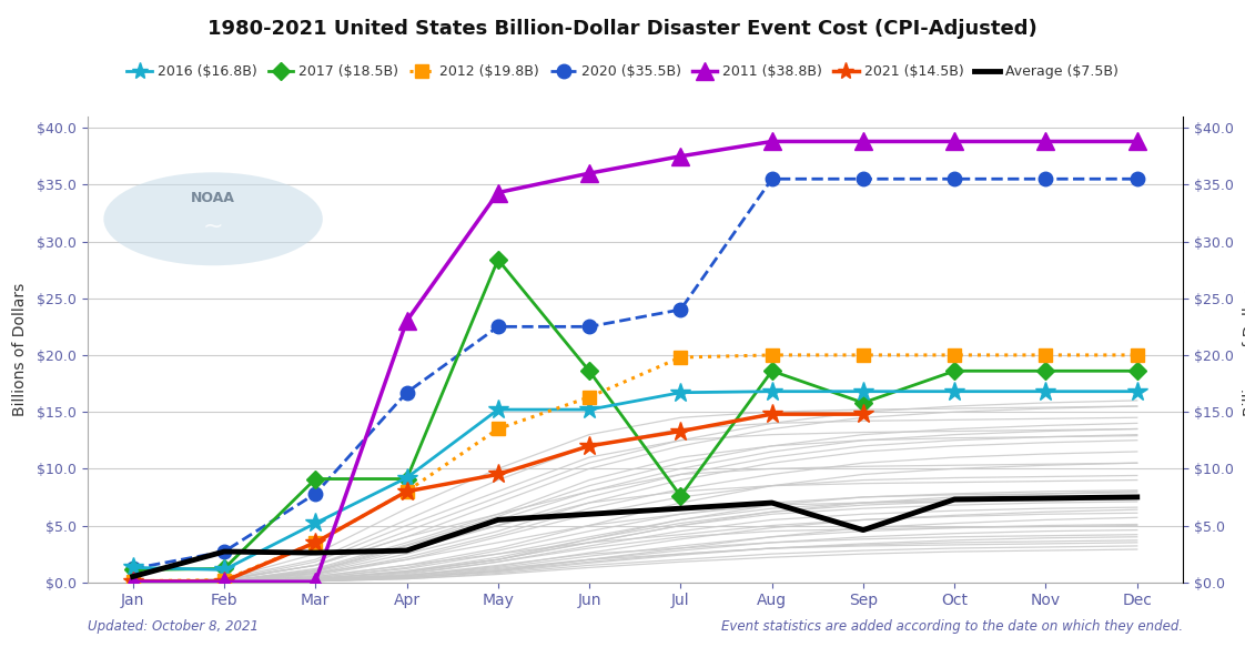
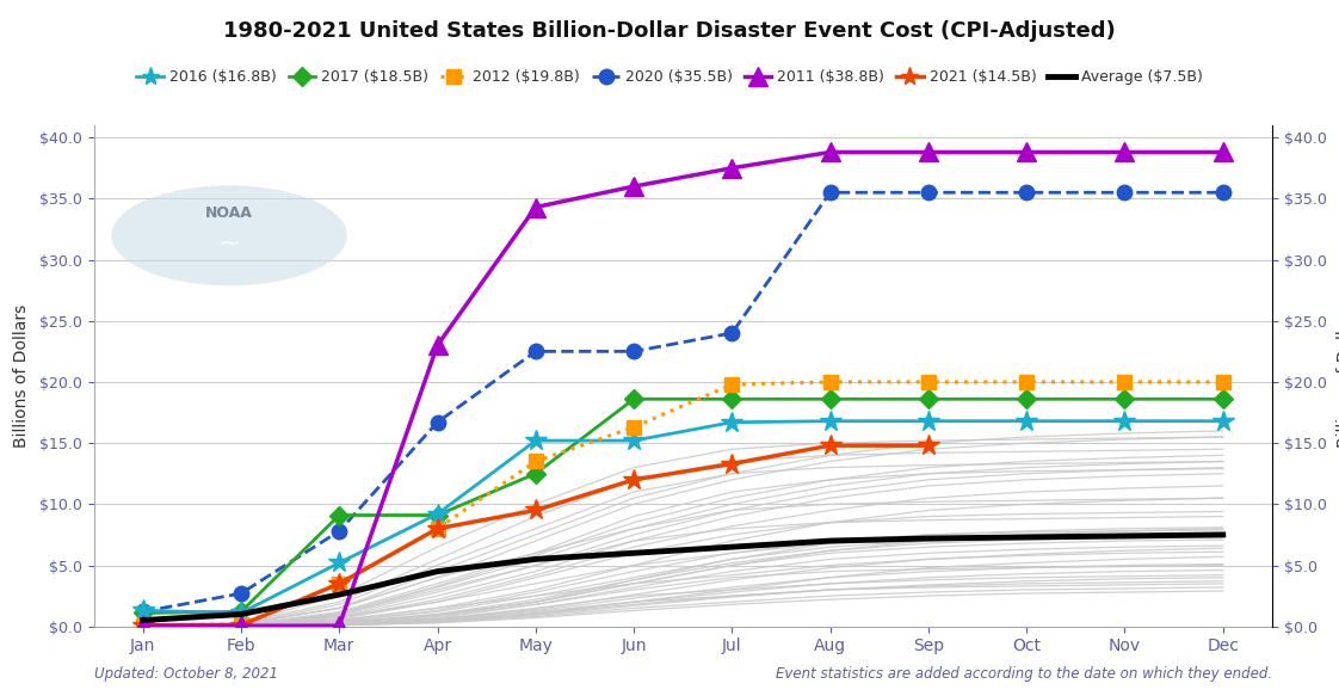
Average ($7.5B)/Feb: $2.7 -> $1.0
Average ($7.5B)/Apr: $2.8 -> $4.5
2017 ($18.5B)/May: $28.4 -> $12.5
2017 ($18.5B)/Jul: $7.6 -> $18.6
2017 ($18.5B)/Sep: $15.8 -> $18.6
Average ($7.5B)/Sep: $4.6 -> $7.2
